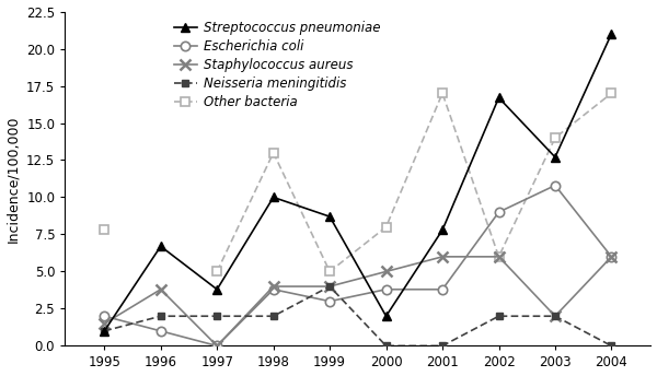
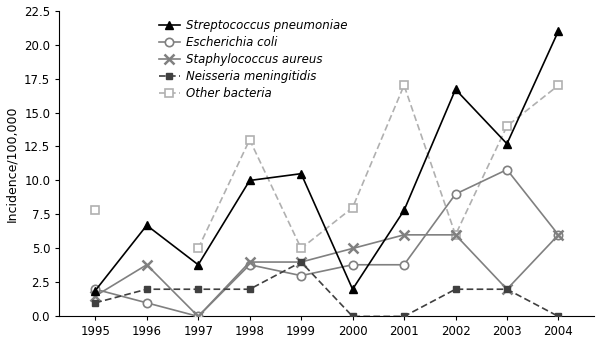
Streptococcus pneumoniae/1995: 1.0 -> 1.9
Streptococcus pneumoniae/1999: 8.7 -> 10.5
